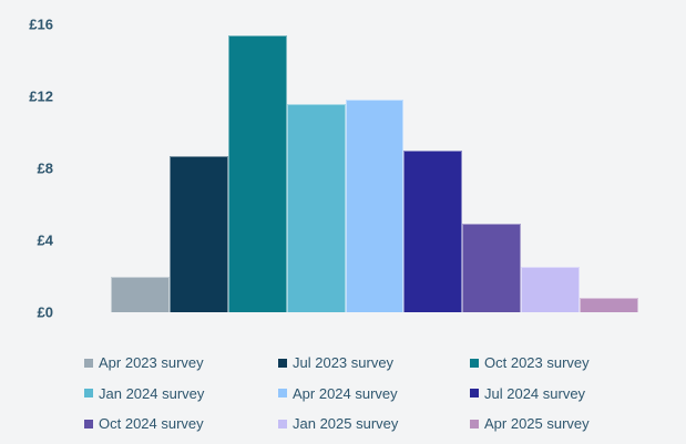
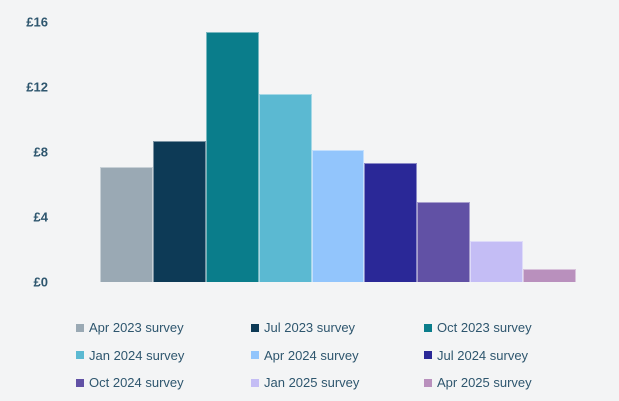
Apr 2023 survey: £2.0 -> £7.1
Apr 2024 survey: £11.8 -> £8.1
Jul 2024 survey: £9.0 -> £7.3
